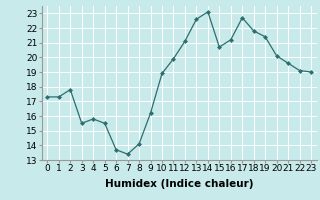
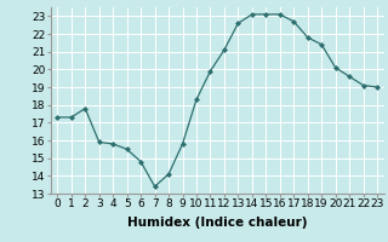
3: 15.5 -> 15.9
6: 13.7 -> 14.8
9: 16.2 -> 15.8
10: 18.9 -> 18.3
15: 20.7 -> 23.1
16: 21.2 -> 23.1
